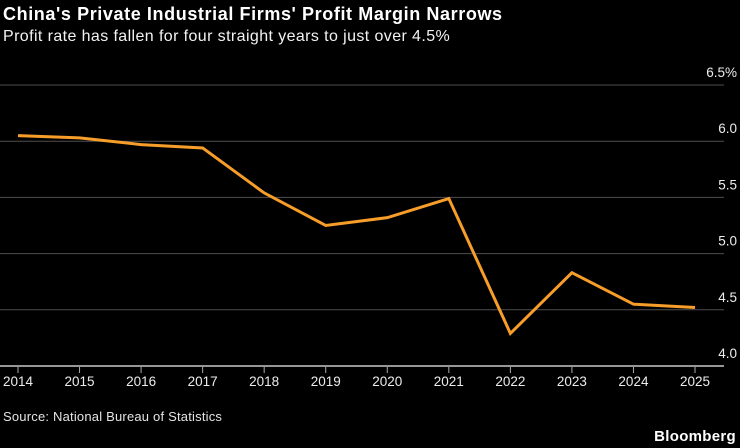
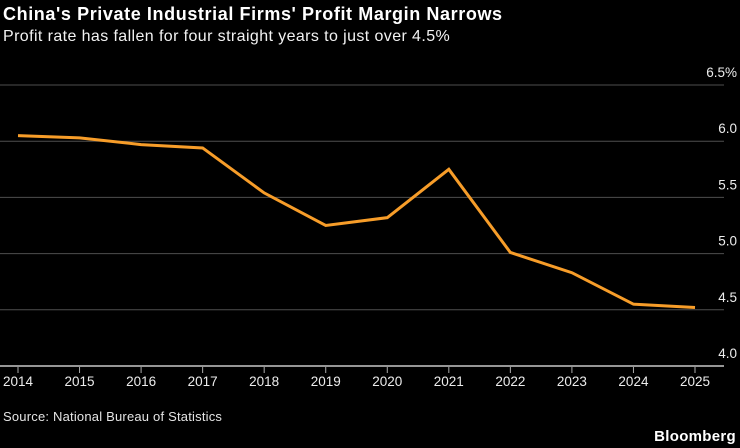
2021: 5.49% -> 5.75%
2022: 4.29% -> 5.01%
